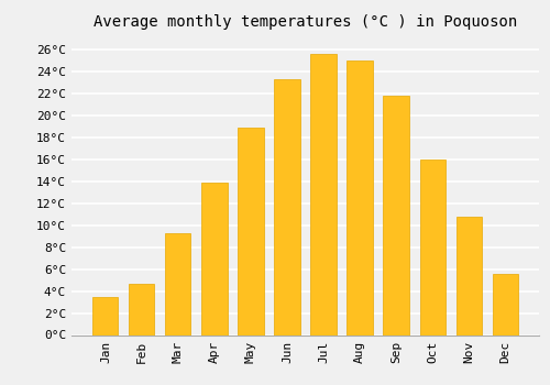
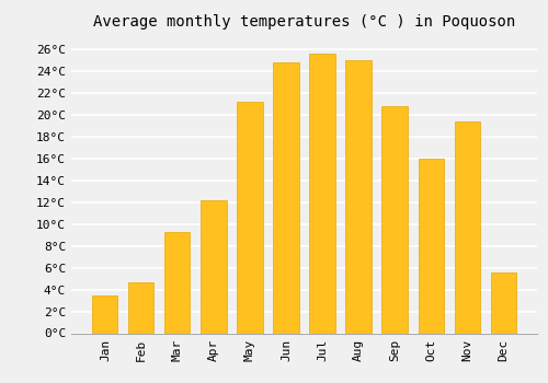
Apr: 13.9°C -> 12.2°C
May: 18.9°C -> 21.2°C
Jun: 23.3°C -> 24.8°C
Sep: 21.8°C -> 20.8°C
Nov: 10.8°C -> 19.4°C
